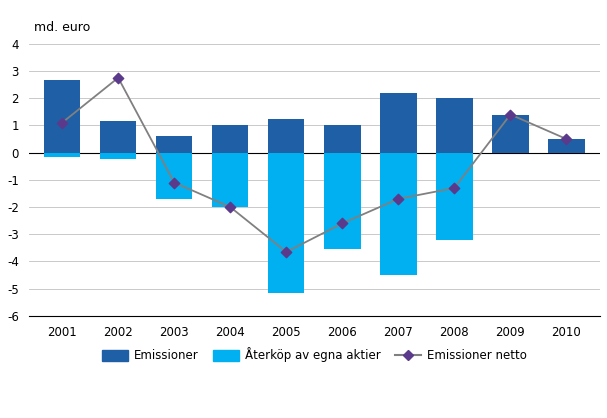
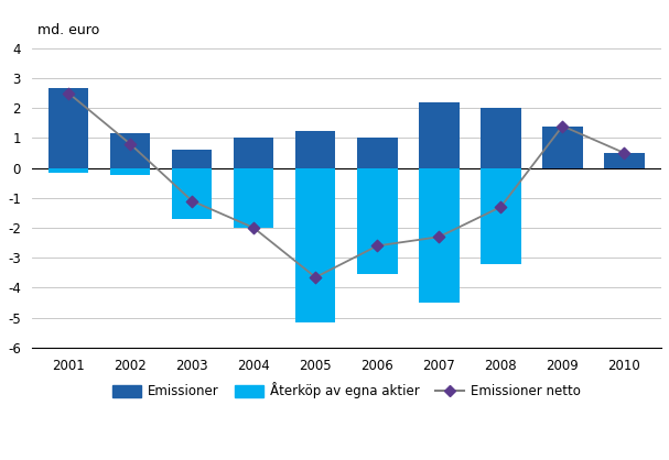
Emissioner netto/2001: 1.10 -> 2.50
Emissioner netto/2002: 2.75 -> 0.80
Emissioner netto/2007: -1.70 -> -2.30
